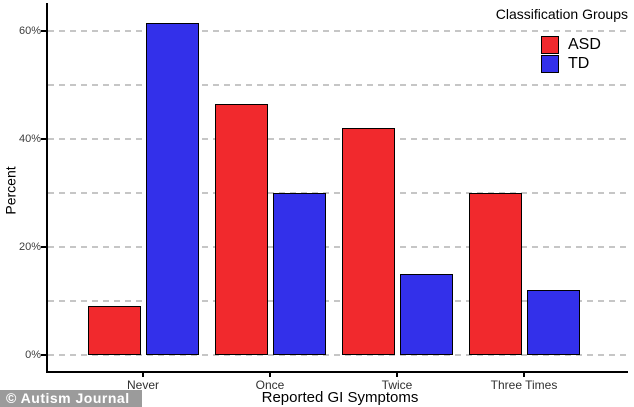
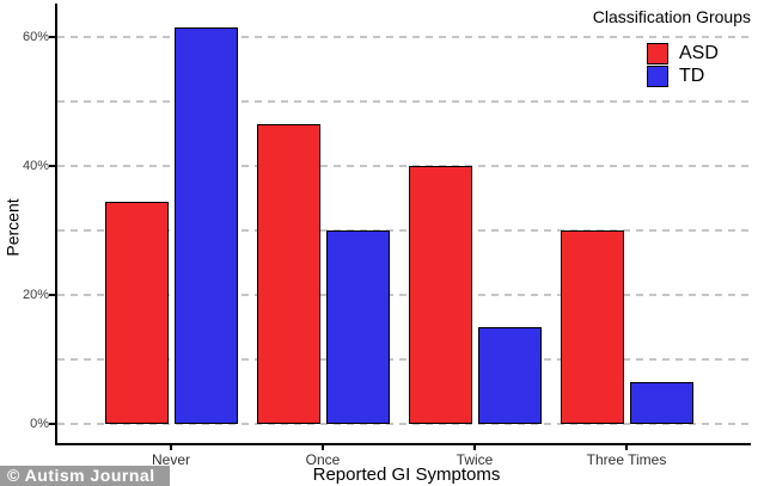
ASD/Never: 9% -> 34%
ASD/Twice: 42% -> 40%
TD/Three Times: 12% -> 6%
